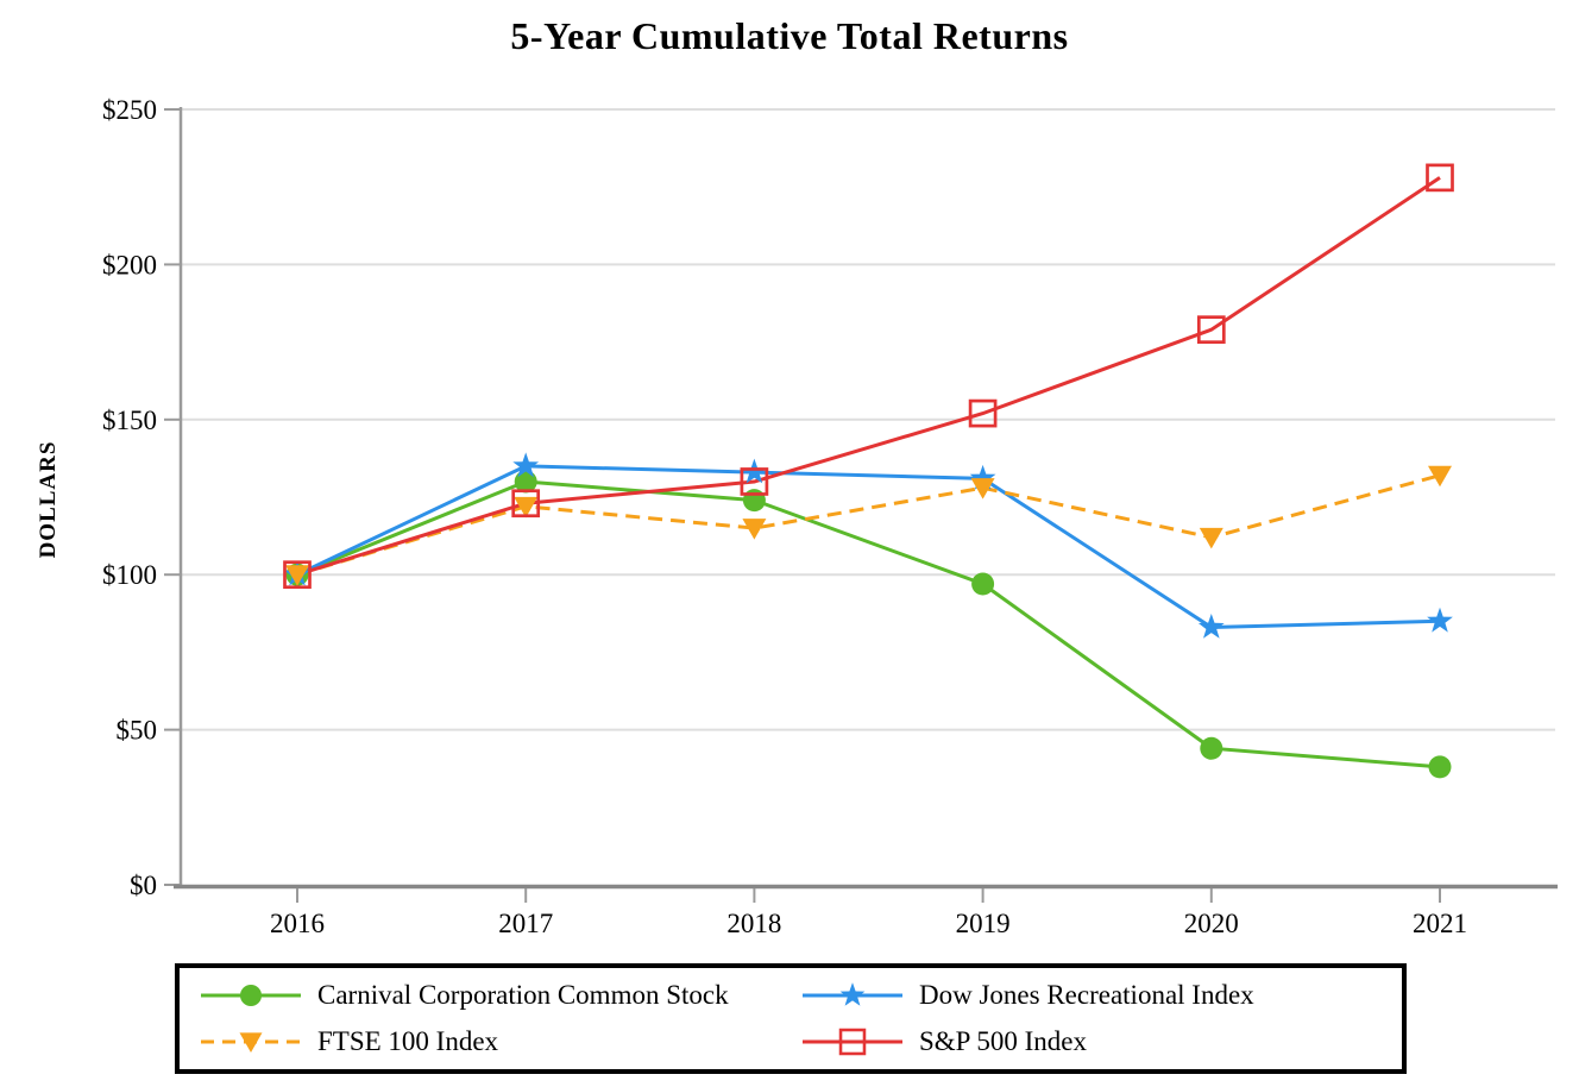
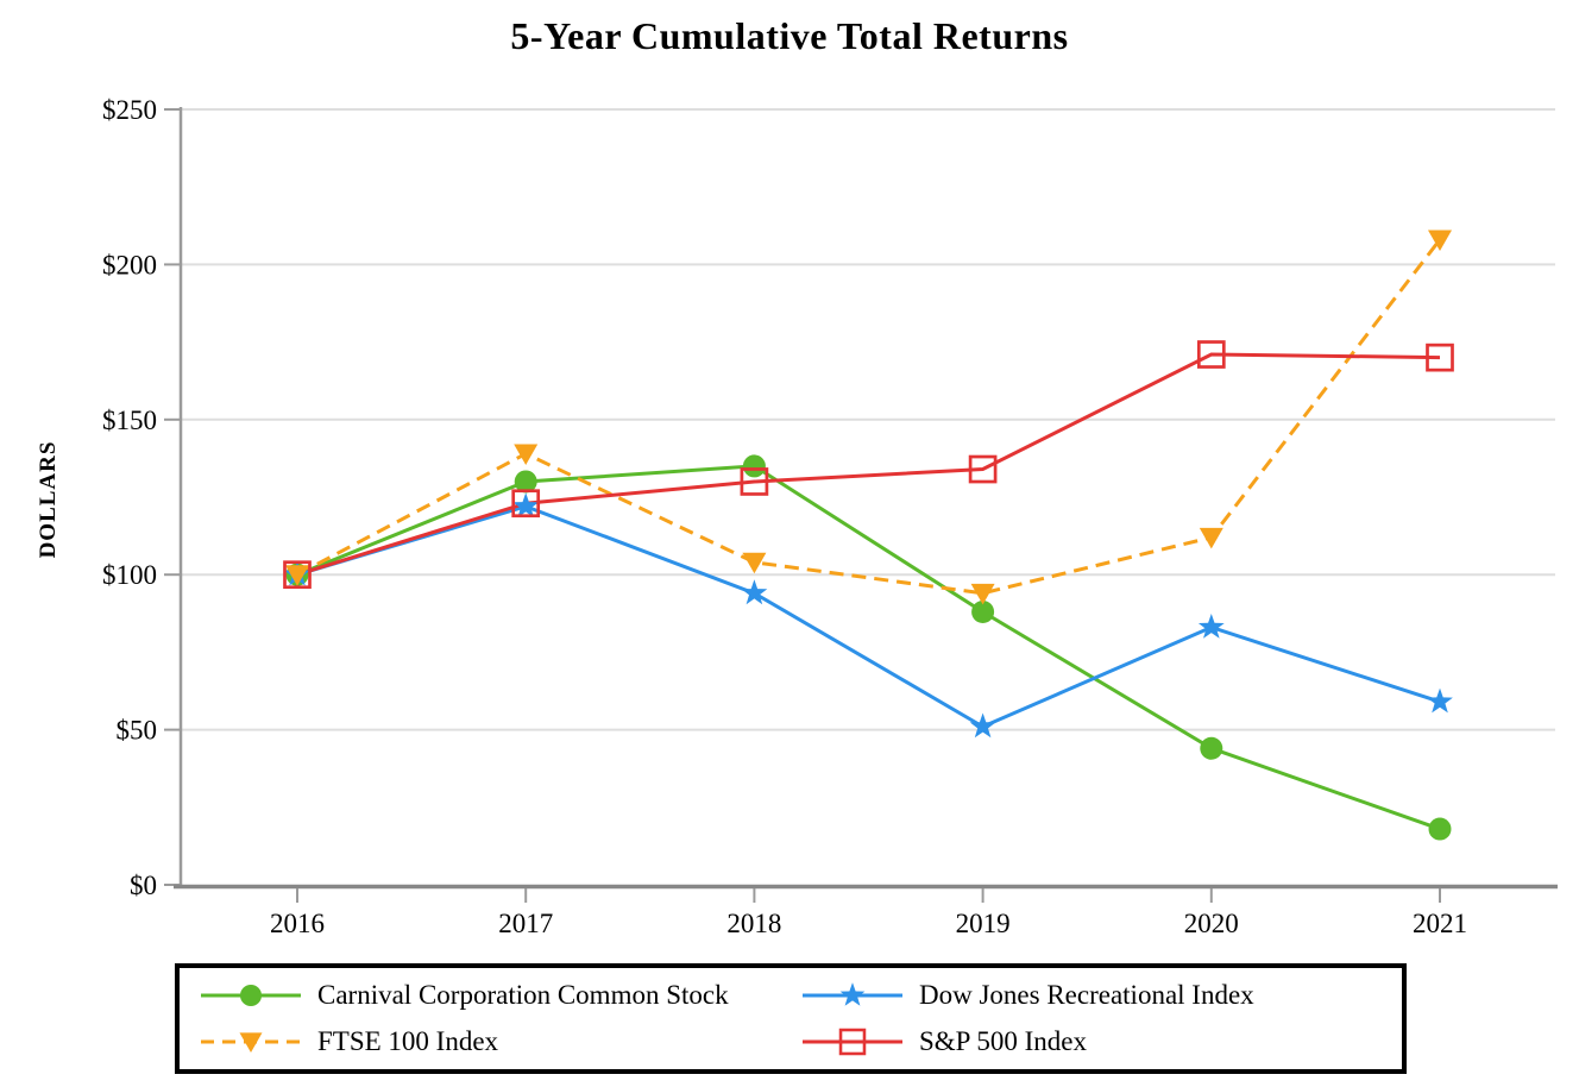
Dow Jones Recreational Index/2017: $135 -> $122
FTSE 100 Index/2017: $122 -> $139
Carnival Corporation Common Stock/2018: $124 -> $135
Dow Jones Recreational Index/2018: $133 -> $94
FTSE 100 Index/2018: $115 -> $104
Carnival Corporation Common Stock/2019: $97 -> $88
Dow Jones Recreational Index/2019: $131 -> $51
FTSE 100 Index/2019: $128 -> $94
S&P 500 Index/2019: $152 -> $134
S&P 500 Index/2020: $179 -> $171
Carnival Corporation Common Stock/2021: $38 -> $18
Dow Jones Recreational Index/2021: $85 -> $59
FTSE 100 Index/2021: $132 -> $208
S&P 500 Index/2021: $228 -> $170
